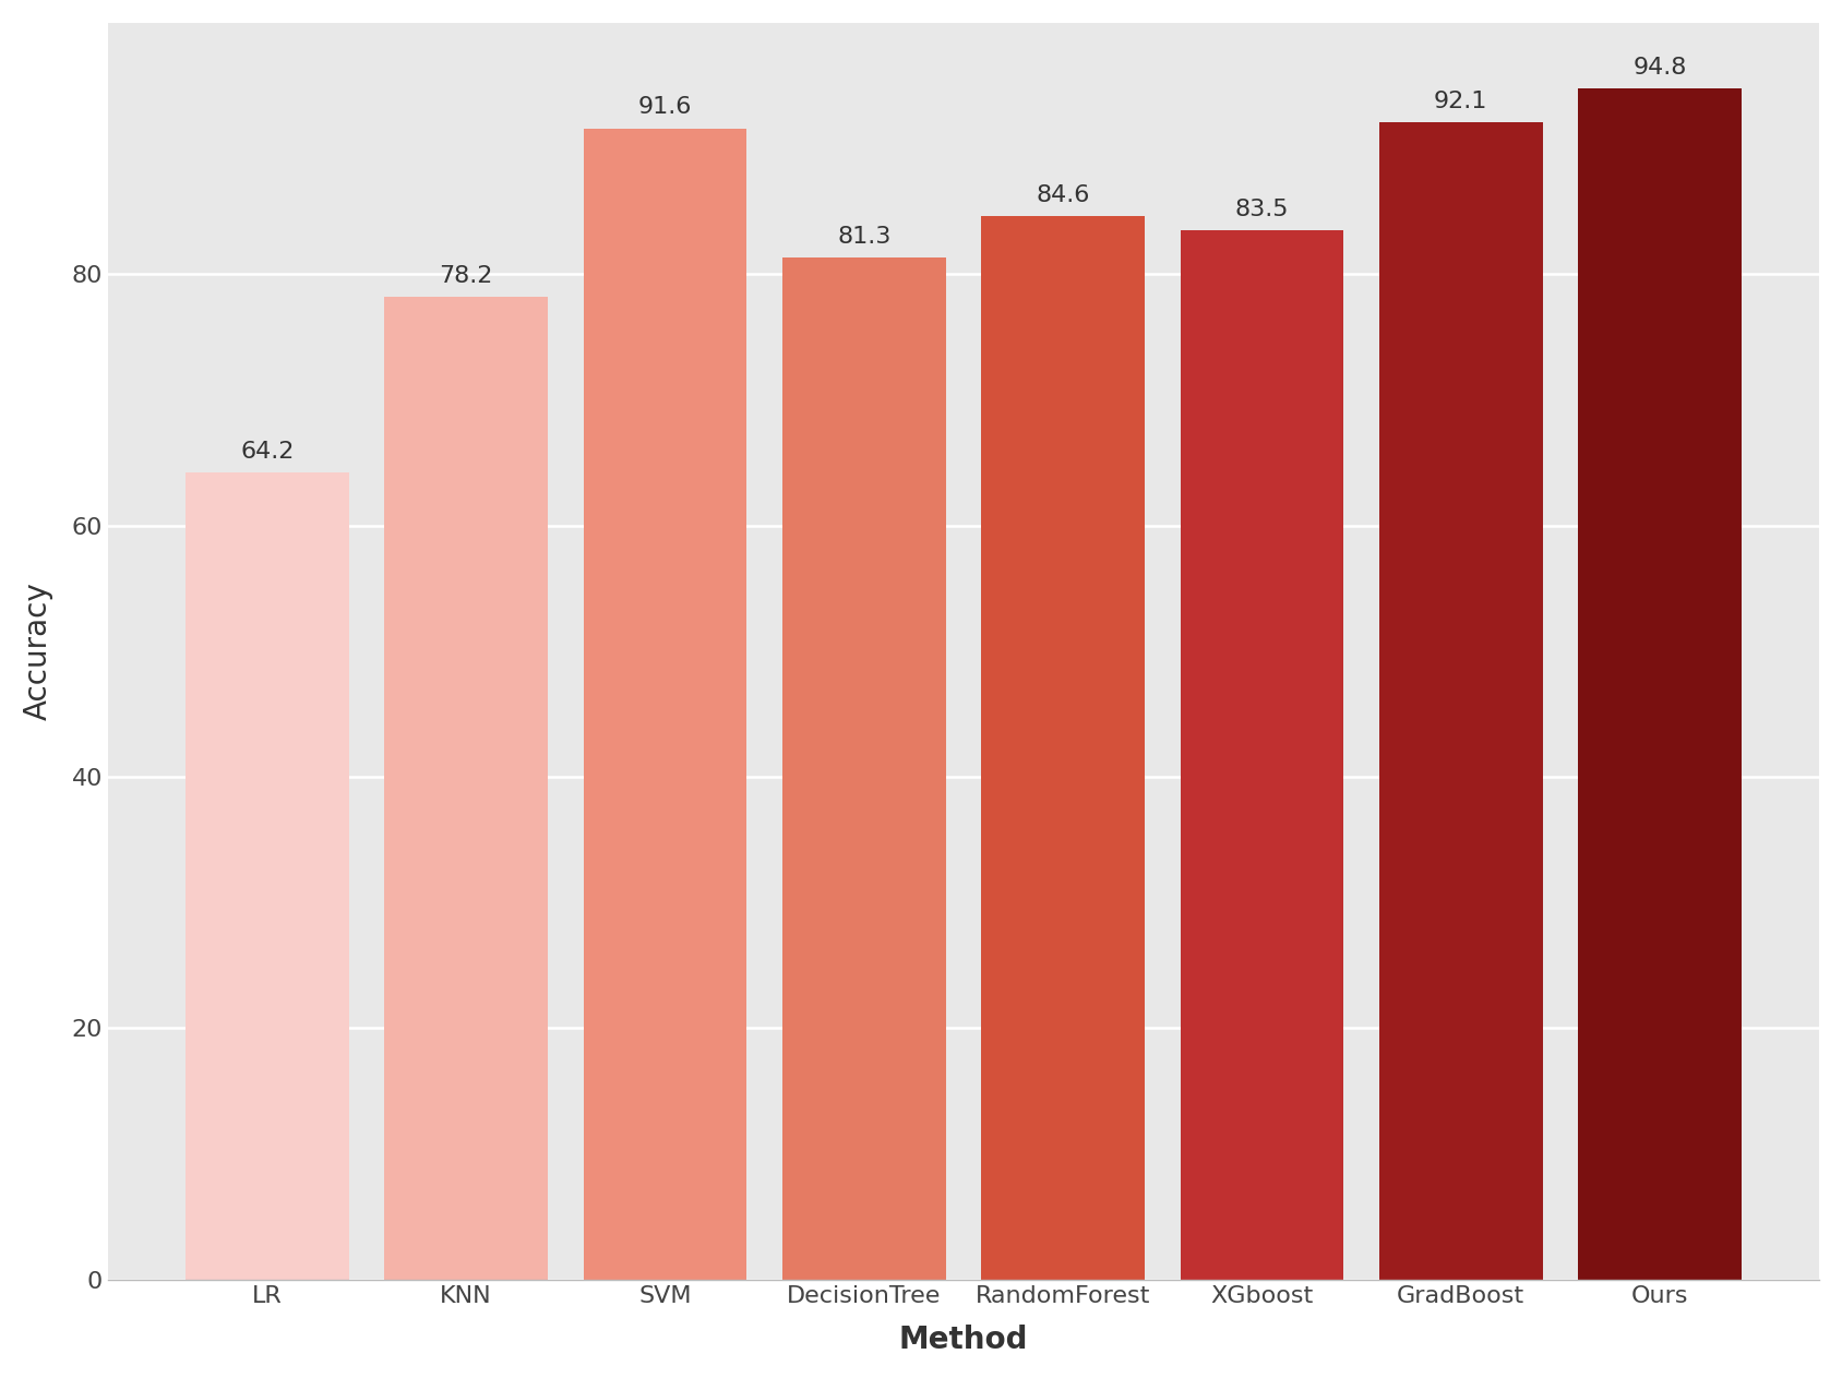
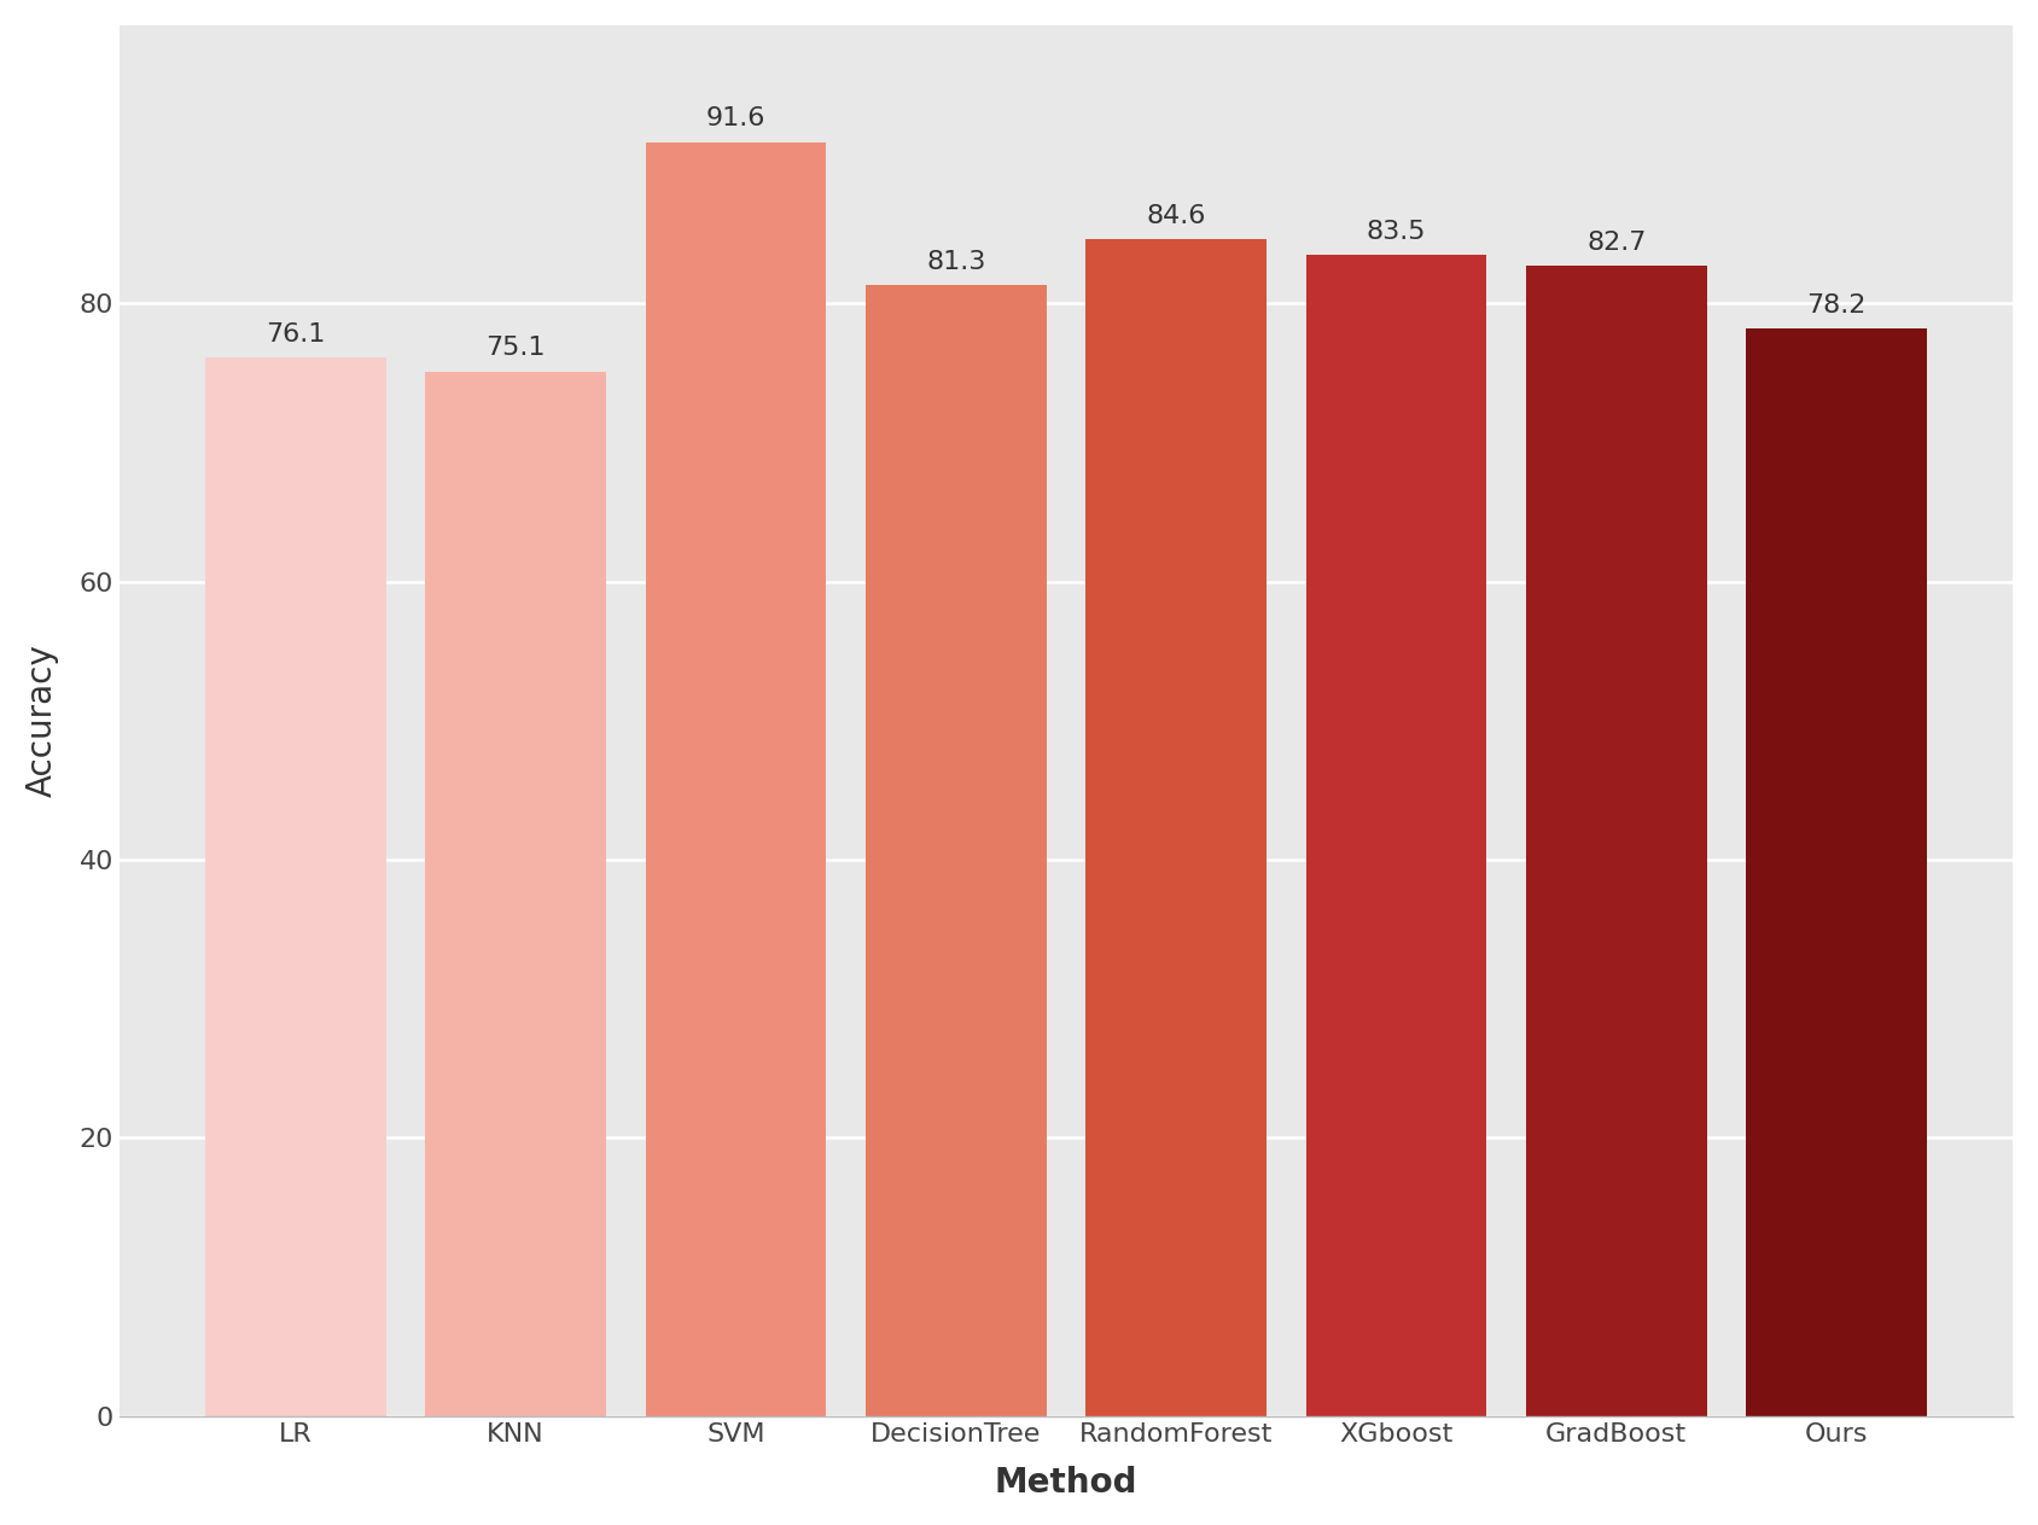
LR: 64.2 -> 76.1
KNN: 78.2 -> 75.1
GradBoost: 92.1 -> 82.7
Ours: 94.8 -> 78.2
